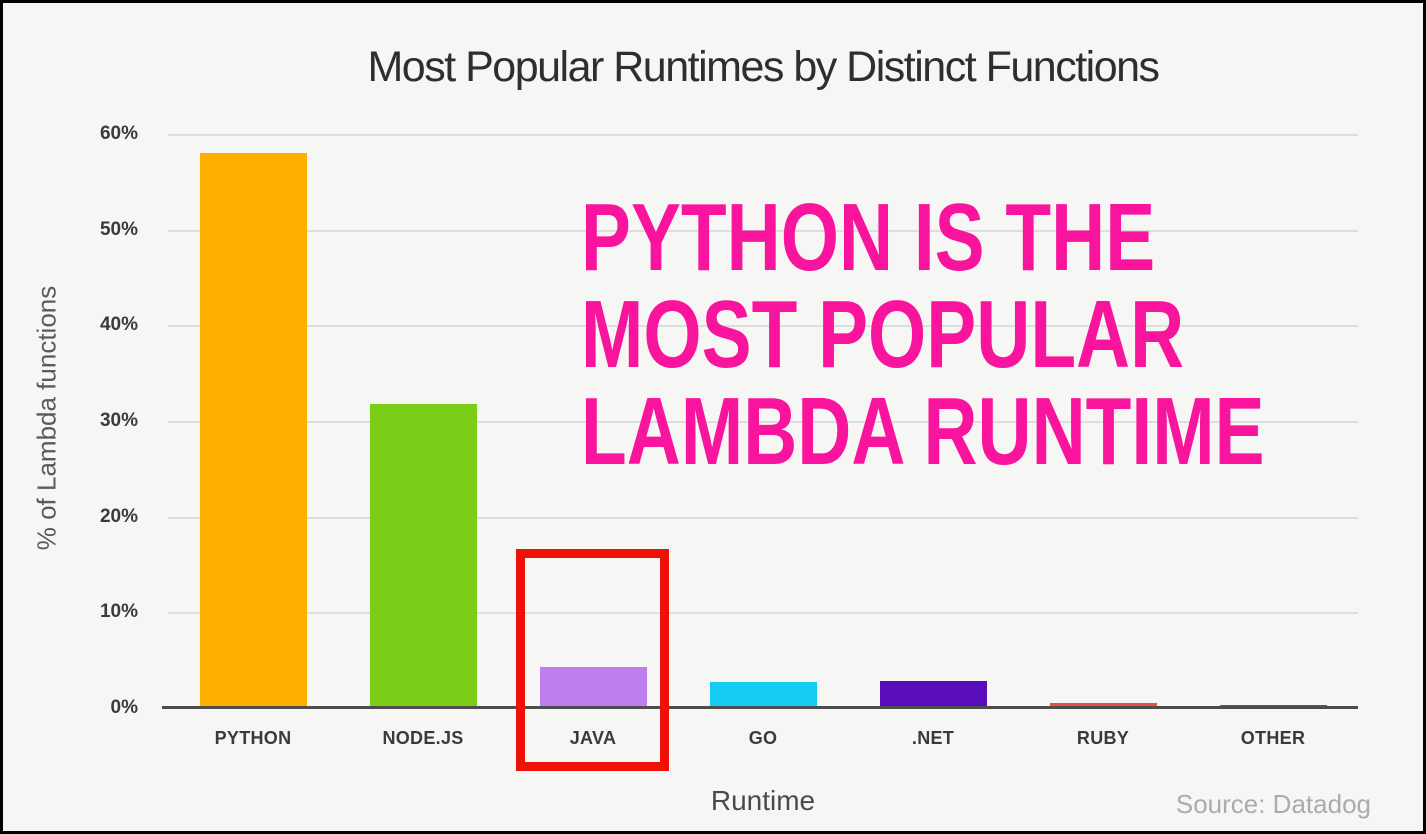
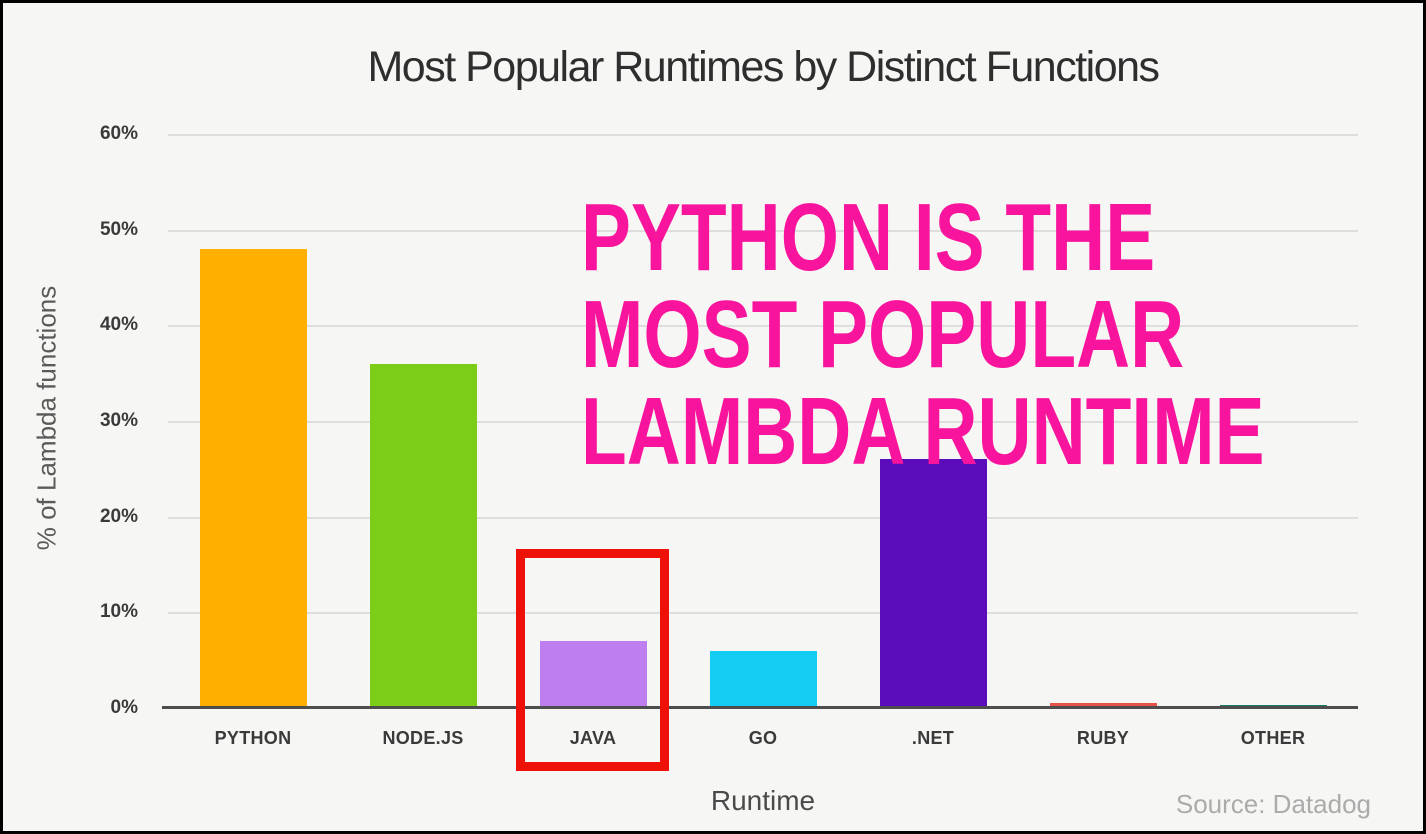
PYTHON: 58% -> 48%
NODE.JS: 32% -> 36%
JAVA: 4% -> 7%
GO: 3% -> 6%
.NET: 3% -> 26%
